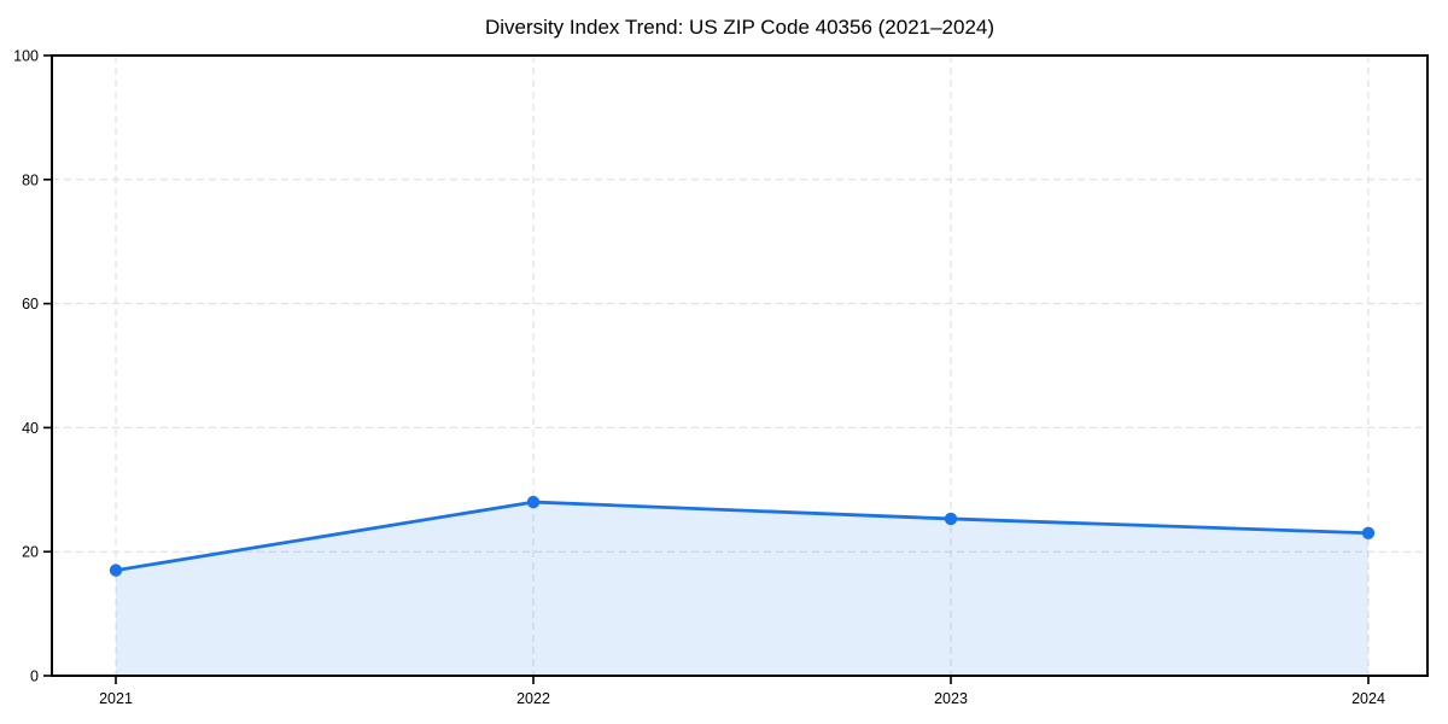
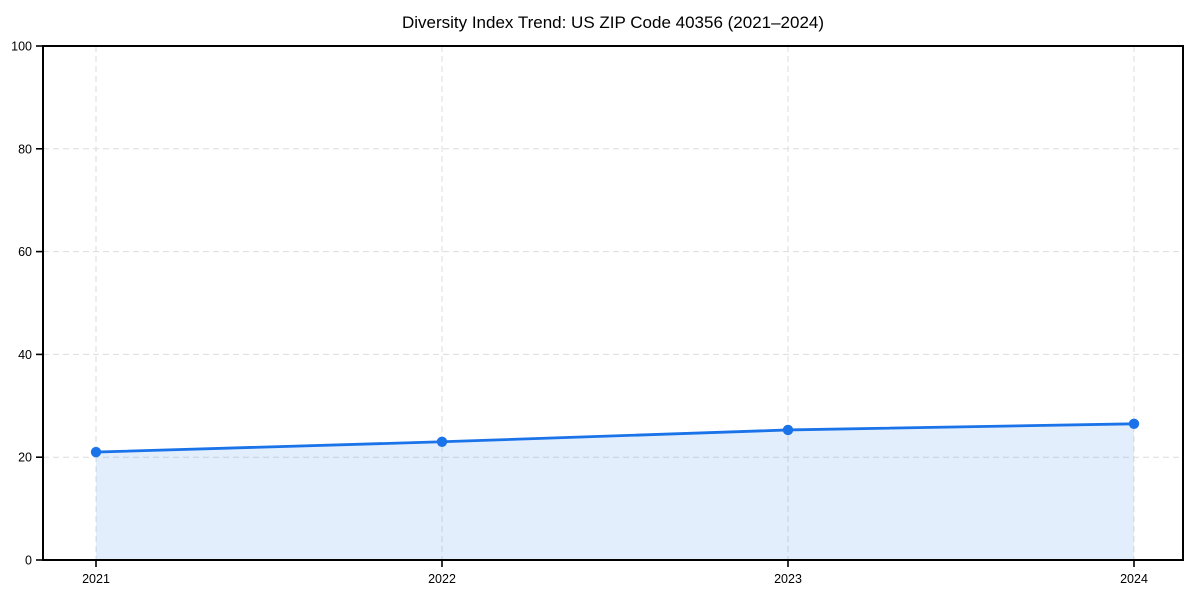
2021: 17 -> 21
2022: 28 -> 23
2024: 23 -> 26
